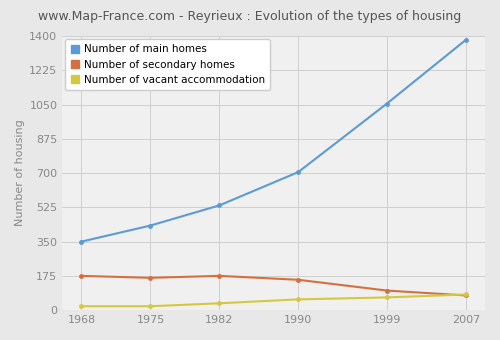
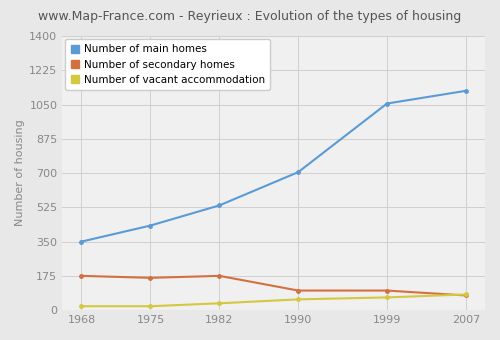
Number of secondary homes/1990: 160 -> 100
Number of main homes/2007: 1380 -> 1120
